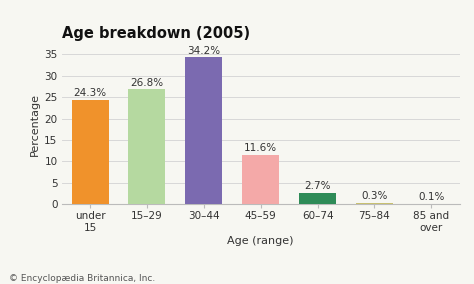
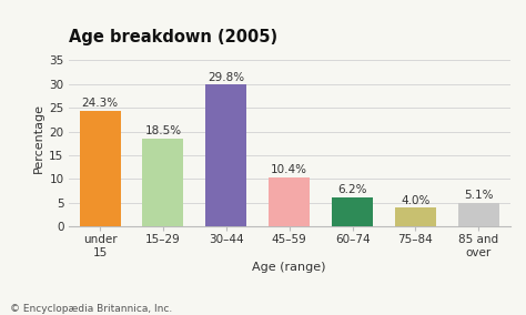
15–29: 26.8% -> 18.5%
30–44: 34.2% -> 29.8%
45–59: 11.6% -> 10.4%
60–74: 2.7% -> 6.2%
75–84: 0.3% -> 4.0%
85 and over: 0.1% -> 5.1%
